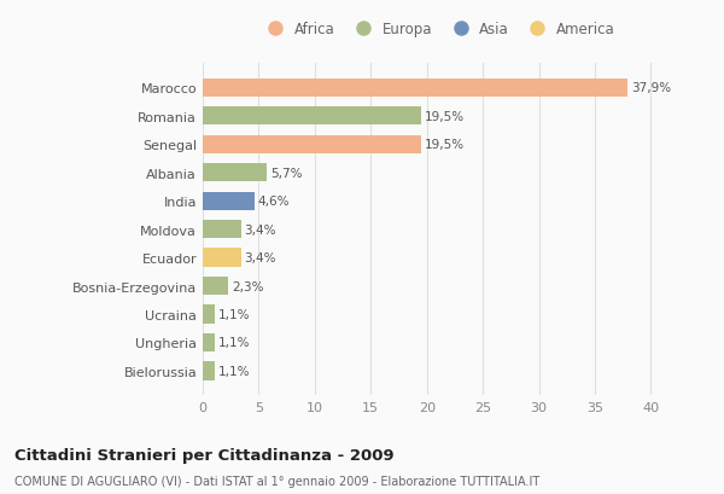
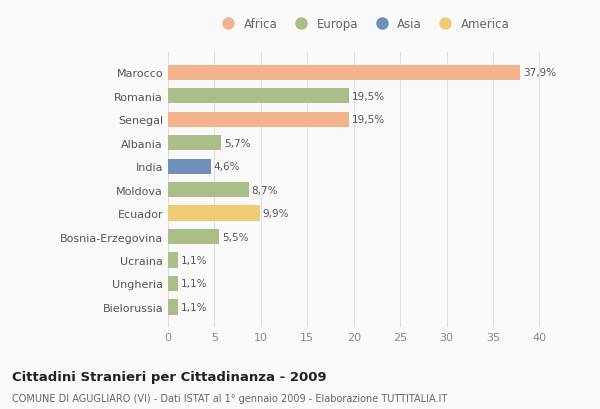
Moldova: 3,4% -> 8,7%
Ecuador: 3,4% -> 9,9%
Bosnia-Erzegovina: 2,3% -> 5,5%
